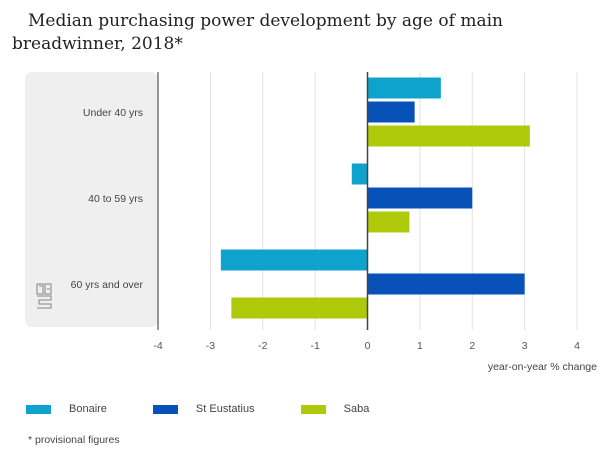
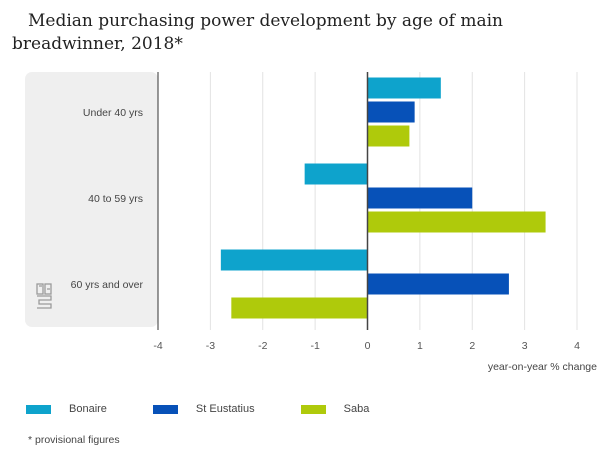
Saba/Under 40 yrs: 3.1 -> 0.8
Bonaire/40 to 59 yrs: -0.3 -> -1.2
Saba/40 to 59 yrs: 0.8 -> 3.4
St Eustatius/60 yrs and over: 3.0 -> 2.7
